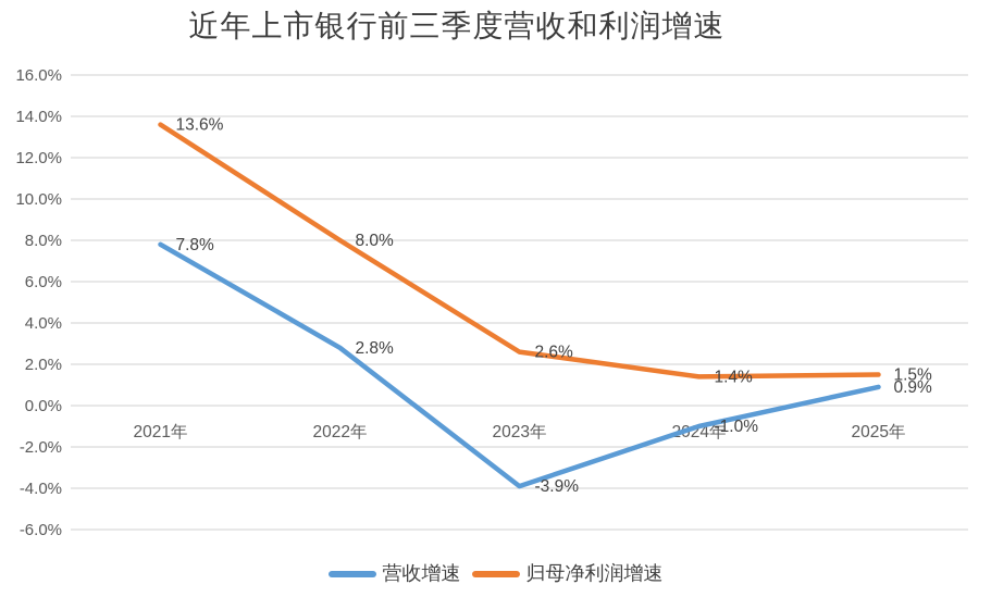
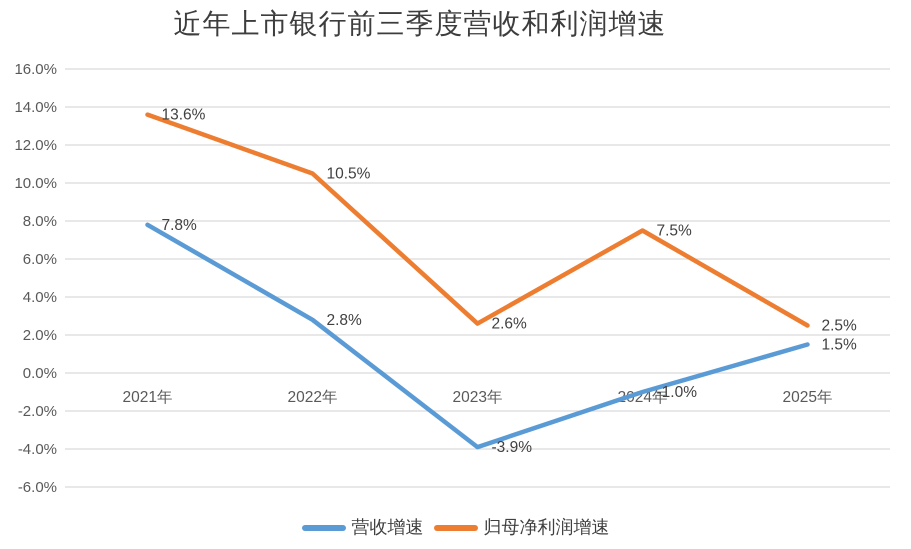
归母净利润增速/2022年: 8.0% -> 10.5%
归母净利润增速/2024年: 1.4% -> 7.5%
营收增速/2025年: 0.9% -> 1.5%
归母净利润增速/2025年: 1.5% -> 2.5%
